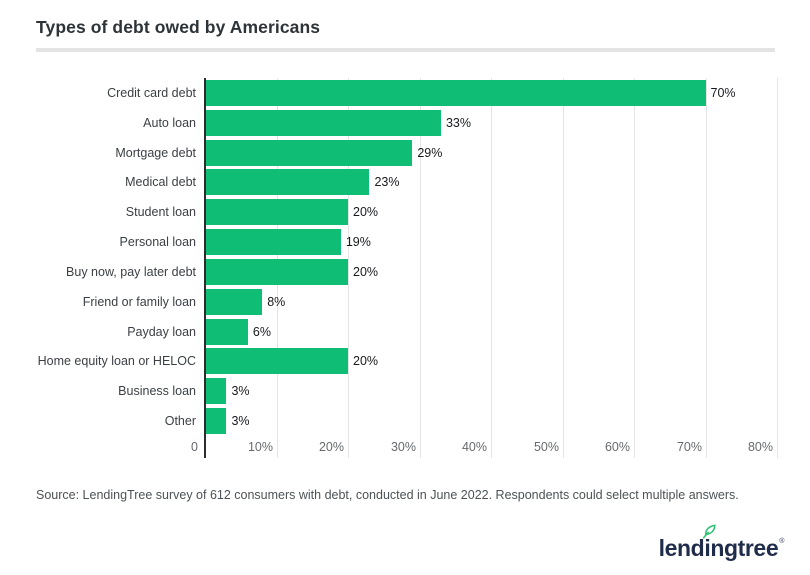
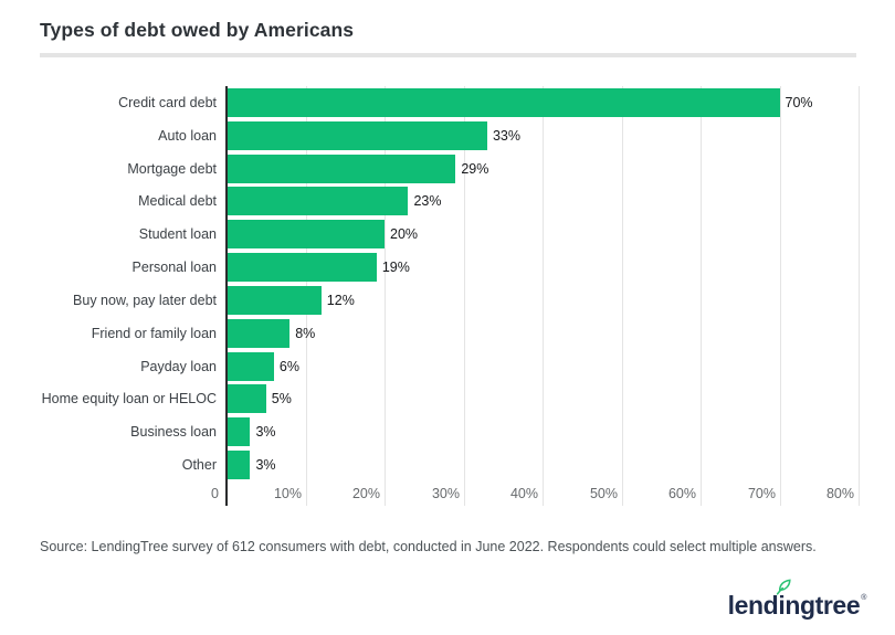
Buy now, pay later debt: 20% -> 12%
Home equity loan or HELOC: 20% -> 5%
